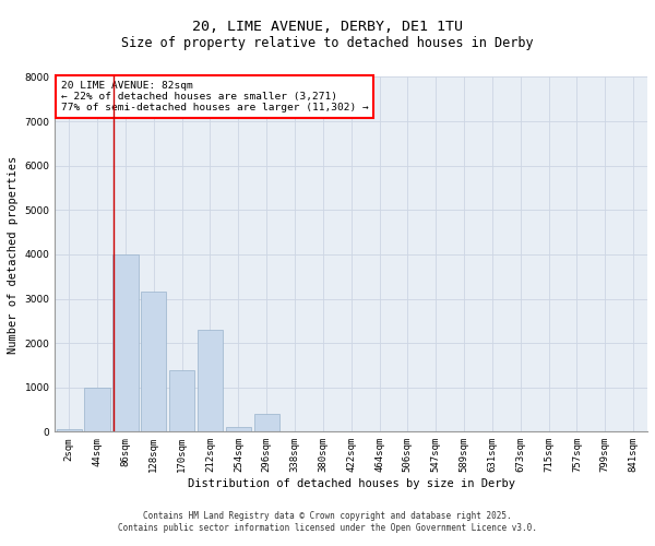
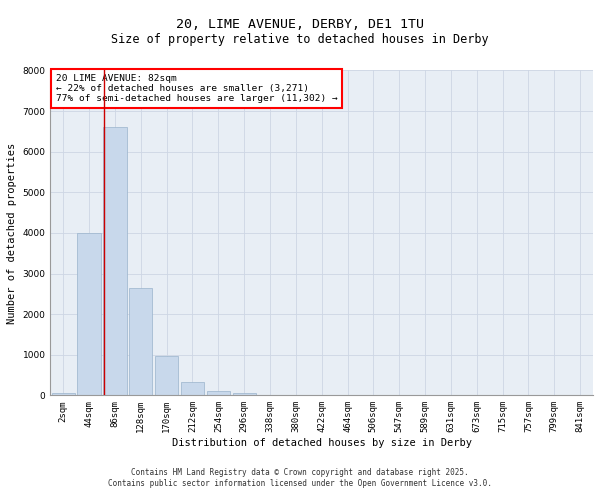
44sqm: 1000 -> 4000
86sqm: 4000 -> 6600
128sqm: 3150 -> 2650
170sqm: 1400 -> 970
212sqm: 2300 -> 330
296sqm: 400 -> 70
